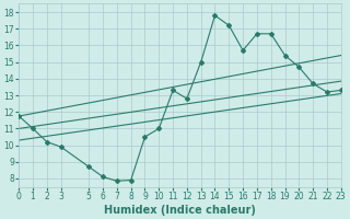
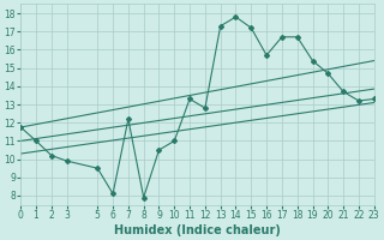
5: 8.7 -> 9.5
7: 7.8 -> 12.2
13: 15.0 -> 17.3
